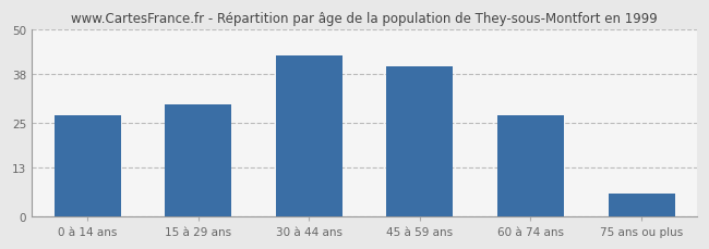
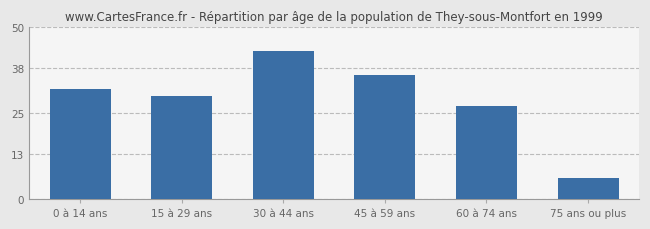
0 à 14 ans: 27 -> 32
45 à 59 ans: 40 -> 36
